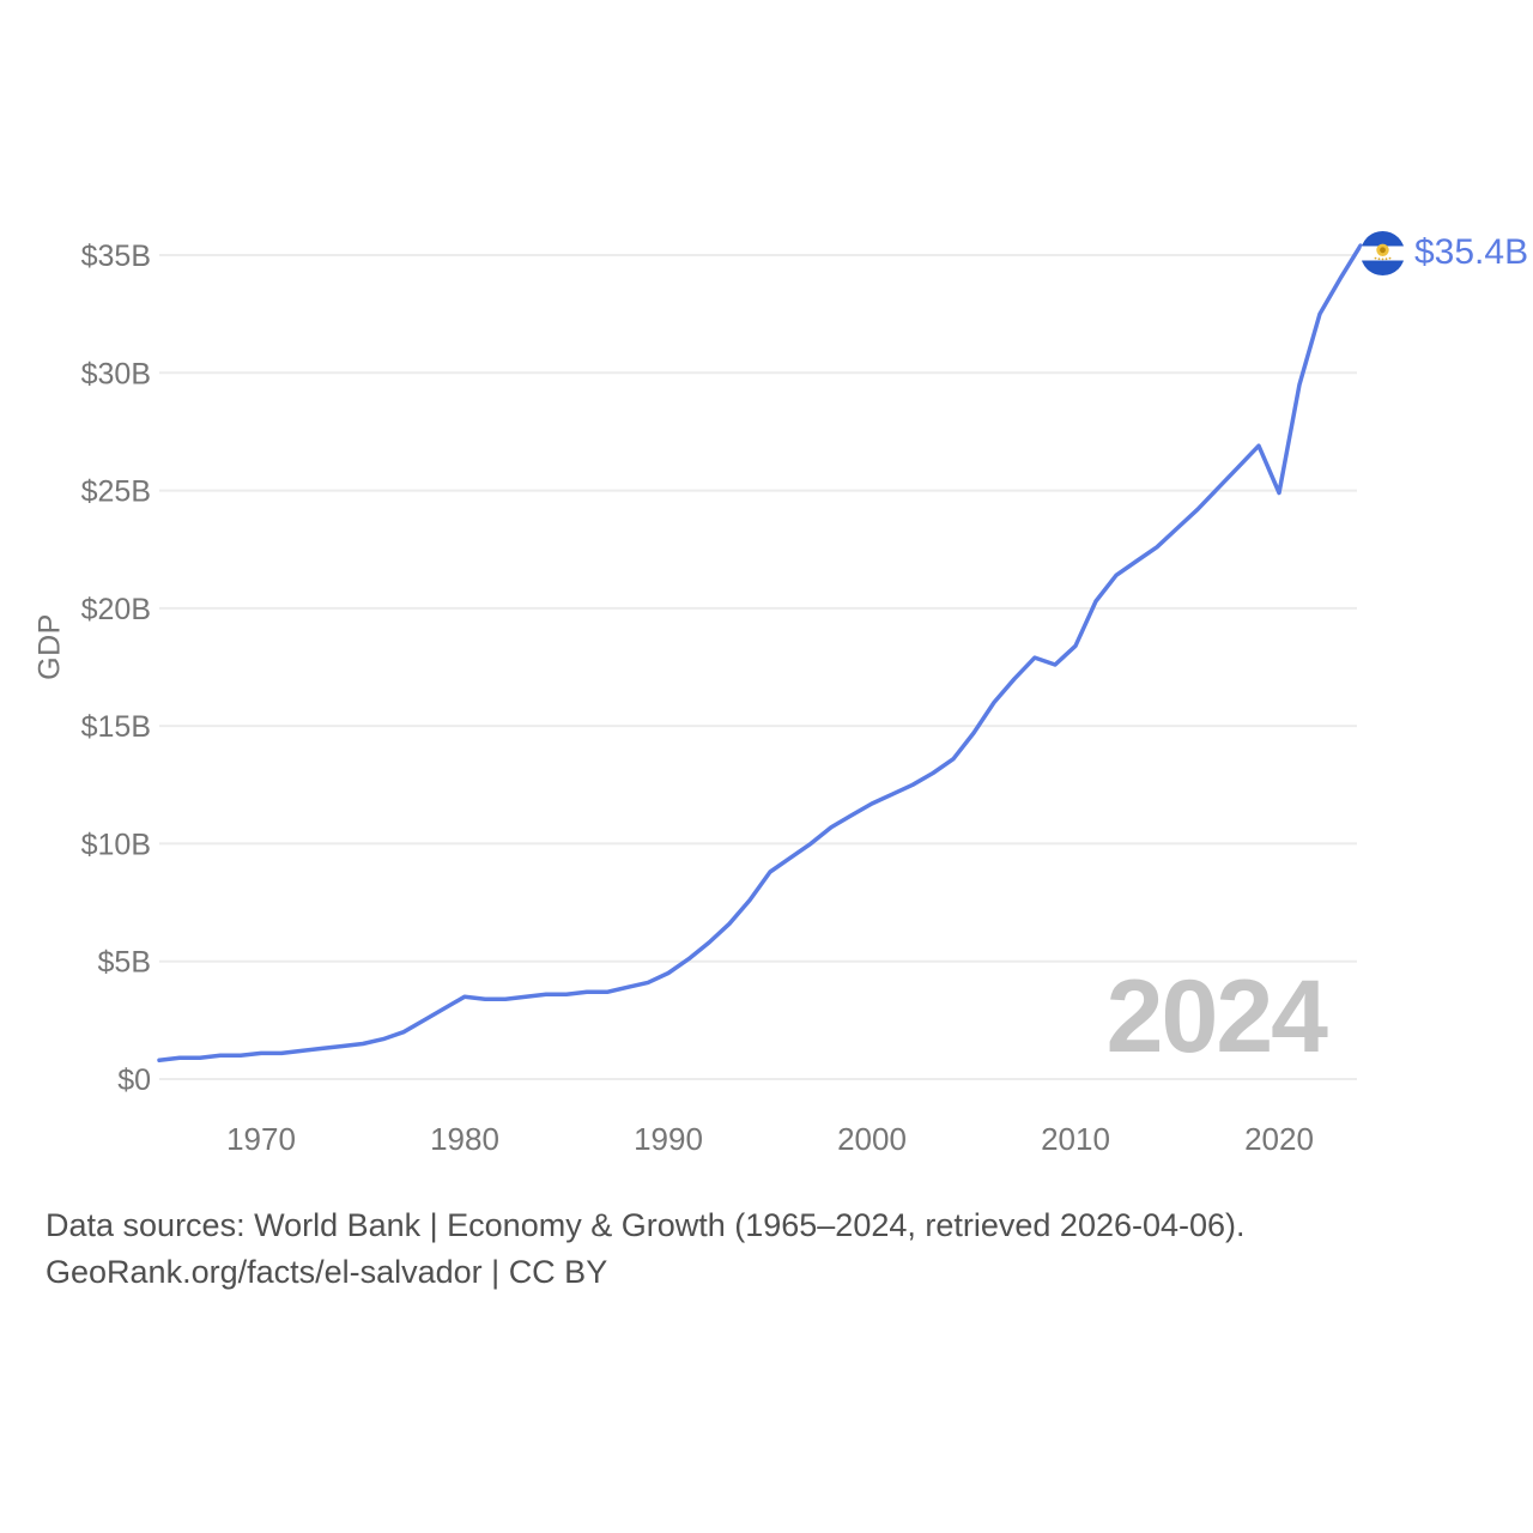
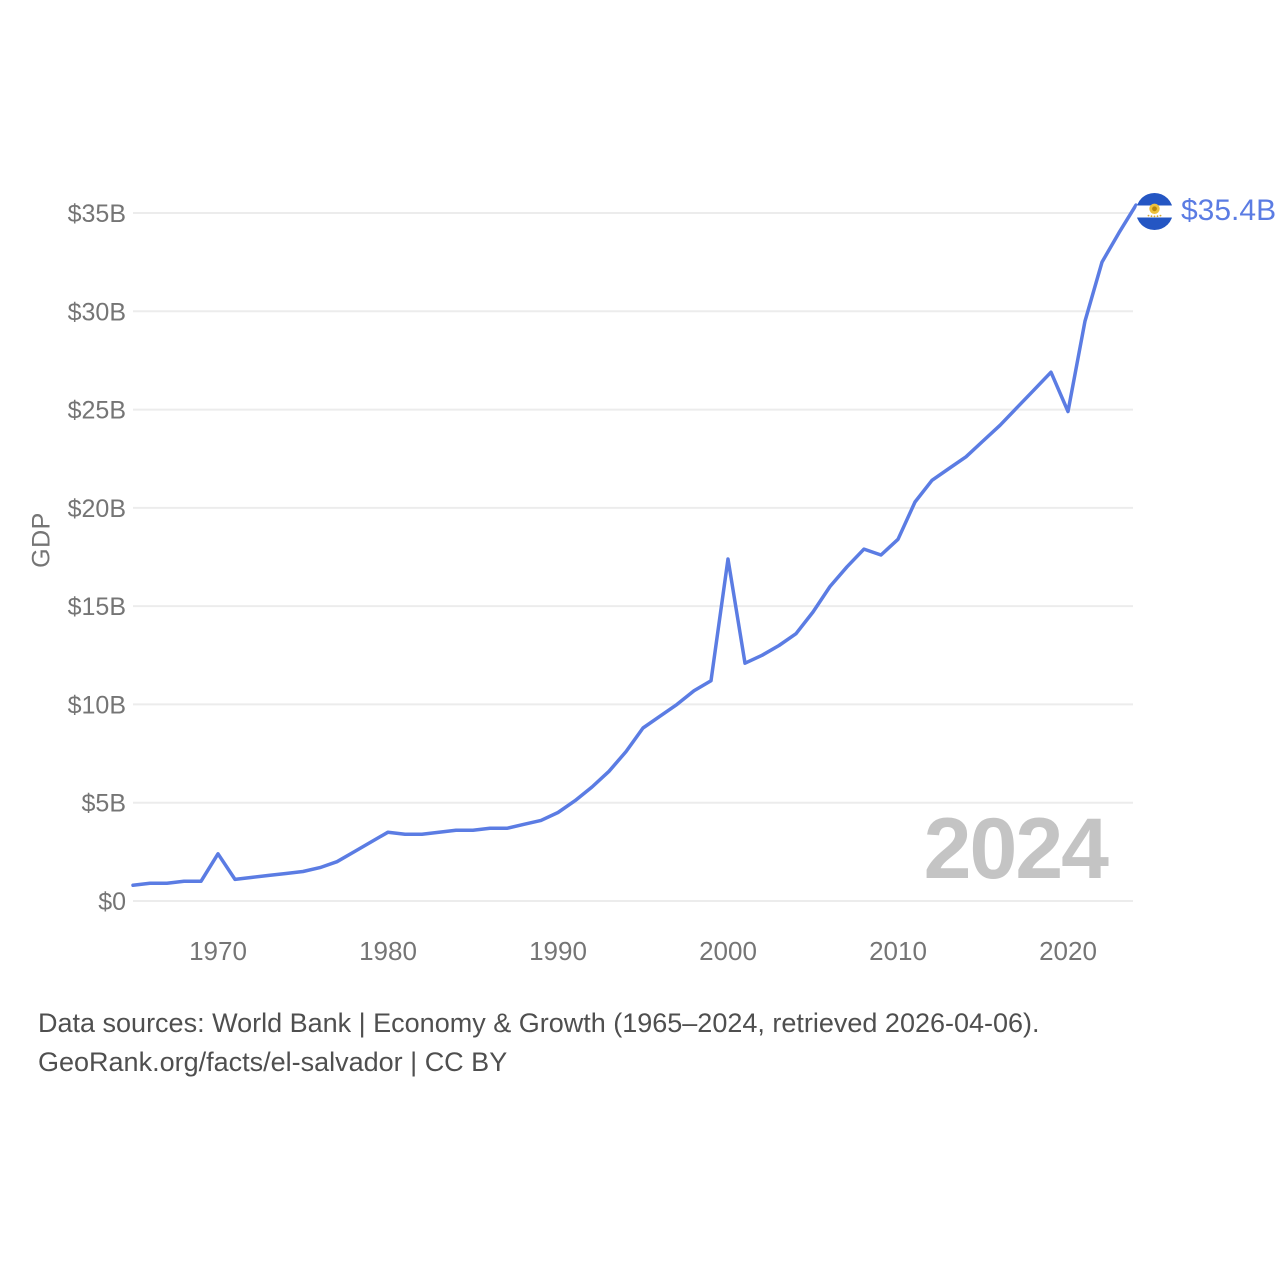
1970: $1.1B -> $2.4B
2000: $11.7B -> $17.4B
